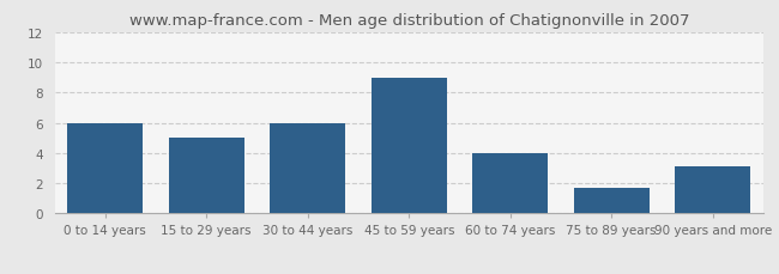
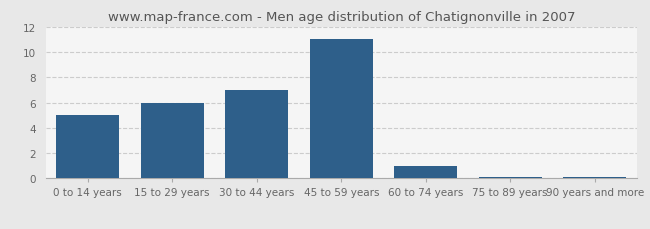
0 to 14 years: 6.0 -> 5.0
15 to 29 years: 5.0 -> 6.0
30 to 44 years: 6.0 -> 7.0
45 to 59 years: 9.0 -> 11.0
60 to 74 years: 4.0 -> 1.0
75 to 89 years: 1.7 -> 0.1
90 years and more: 3.1 -> 0.1
